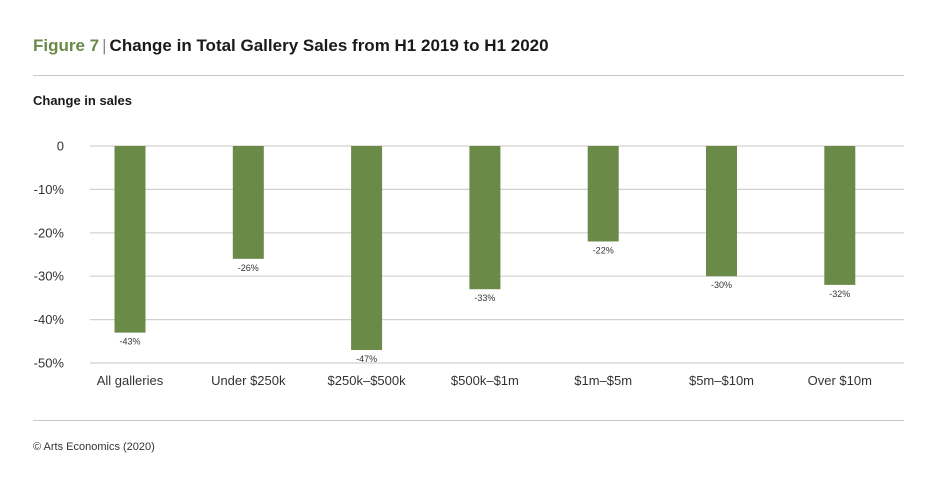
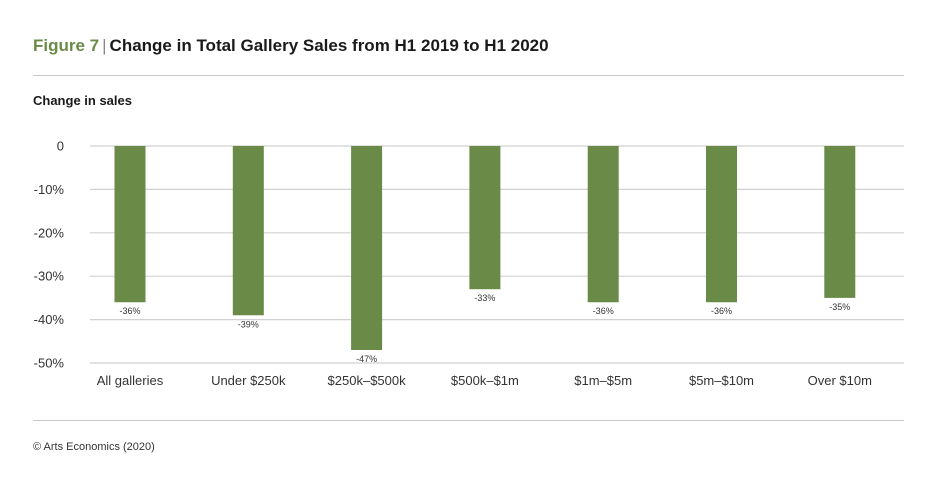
All galleries: -43% -> -36%
Under $250k: -26% -> -39%
$1m–$5m: -22% -> -36%
$5m–$10m: -30% -> -36%
Over $10m: -32% -> -35%
